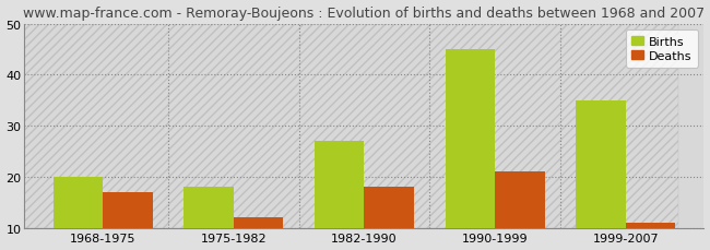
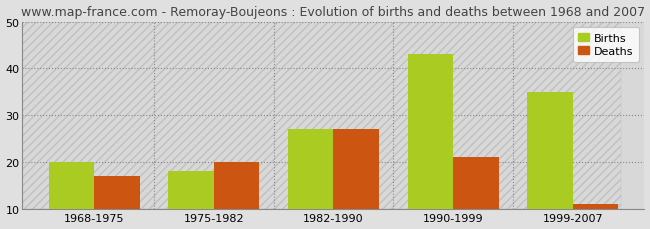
Deaths/1975-1982: 12 -> 20
Deaths/1982-1990: 18 -> 27
Births/1990-1999: 45 -> 43
